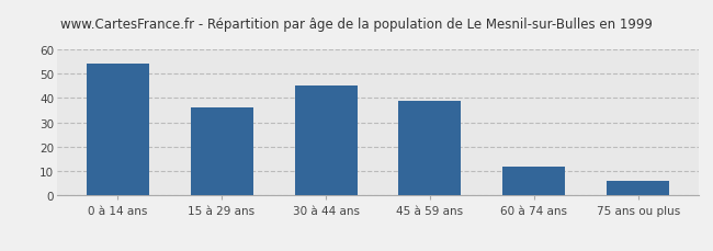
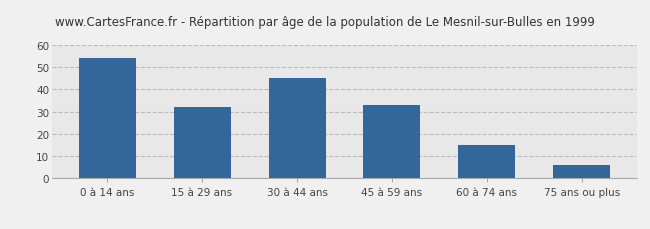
15 à 29 ans: 36 -> 32
45 à 59 ans: 39 -> 33
60 à 74 ans: 12 -> 15
